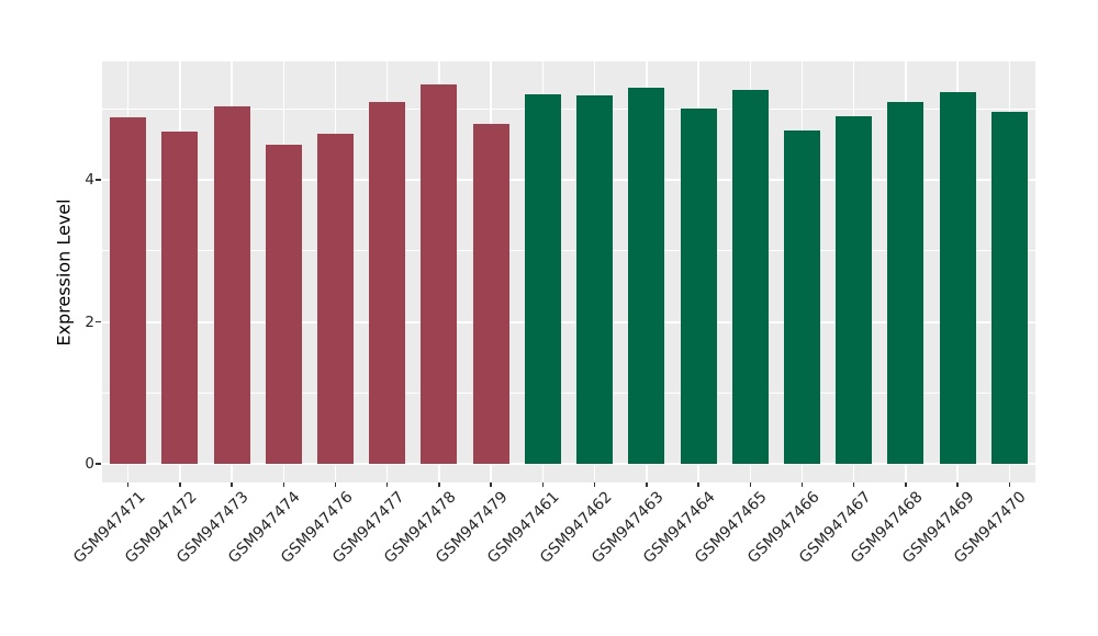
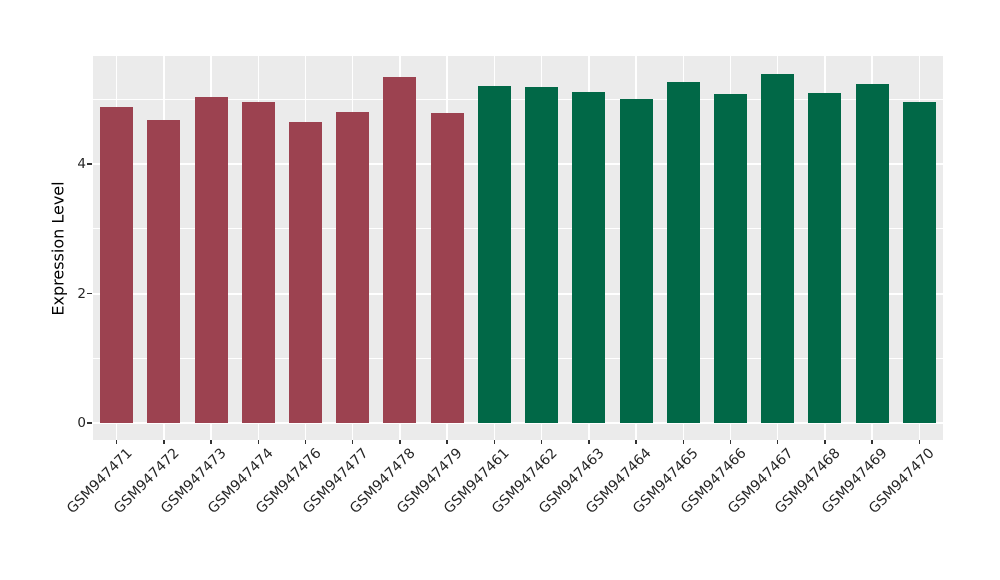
GSM947474: 4.5 -> 5.0
GSM947477: 5.1 -> 4.8
GSM947463: 5.3 -> 5.1
GSM947466: 4.7 -> 5.1
GSM947467: 4.9 -> 5.4
